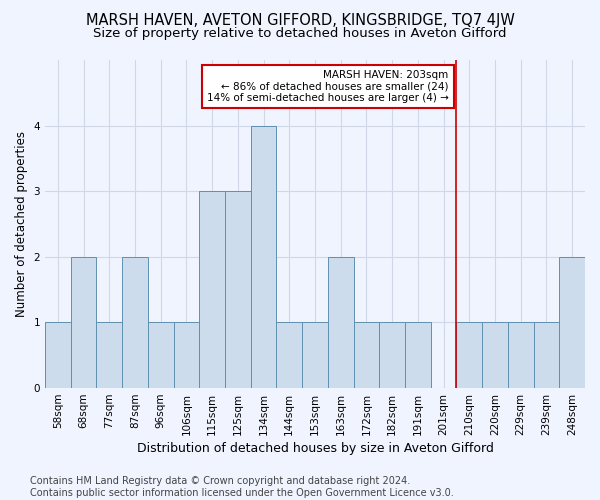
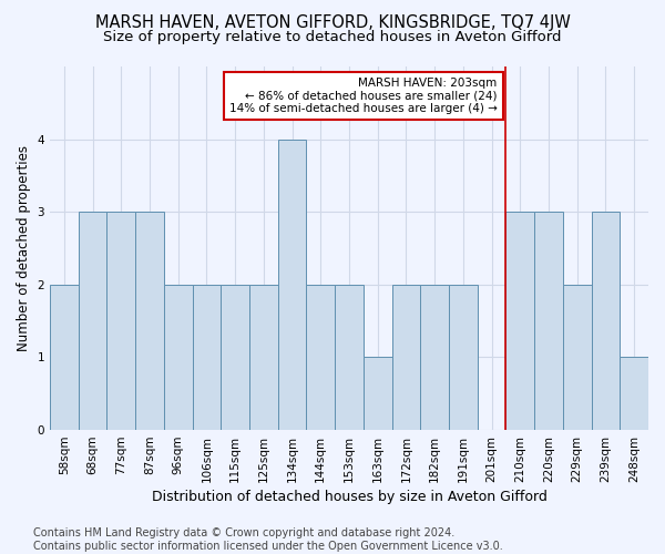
58sqm: 1 -> 2
68sqm: 2 -> 3
77sqm: 1 -> 3
87sqm: 2 -> 3
96sqm: 1 -> 2
106sqm: 1 -> 2
115sqm: 3 -> 2
125sqm: 3 -> 2
144sqm: 1 -> 2
153sqm: 1 -> 2
163sqm: 2 -> 1
172sqm: 1 -> 2
182sqm: 1 -> 2
191sqm: 1 -> 2
210sqm: 1 -> 3
220sqm: 1 -> 3
229sqm: 1 -> 2
239sqm: 1 -> 3
248sqm: 2 -> 1
